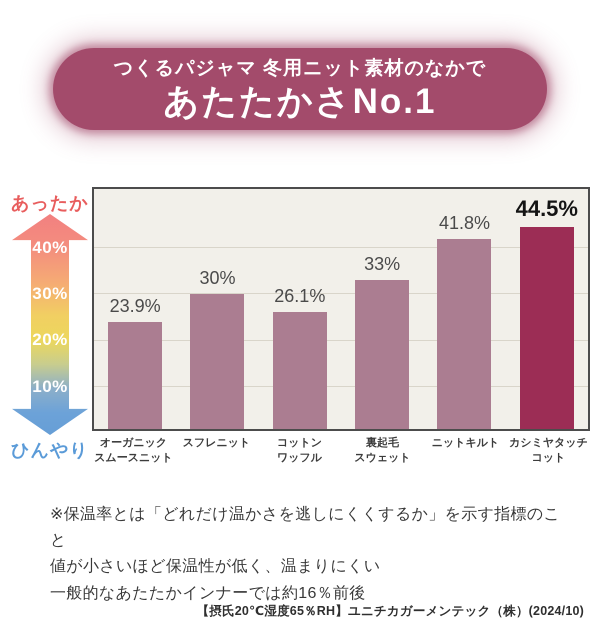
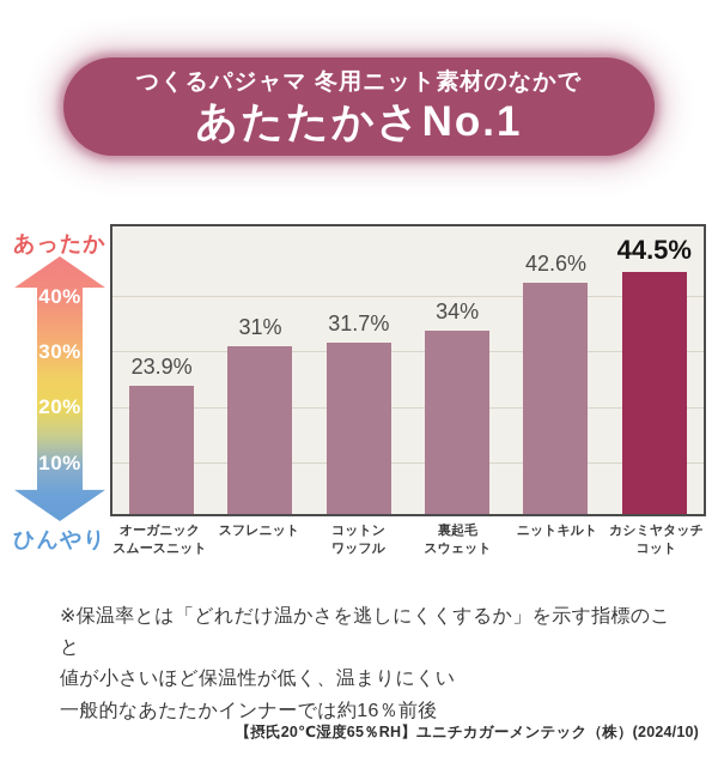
スフレニット: 30% -> 31%
コットン ワッフル: 26.1% -> 31.7%
裏起毛 スウェット: 33% -> 34%
ニットキルト: 41.8% -> 42.6%
